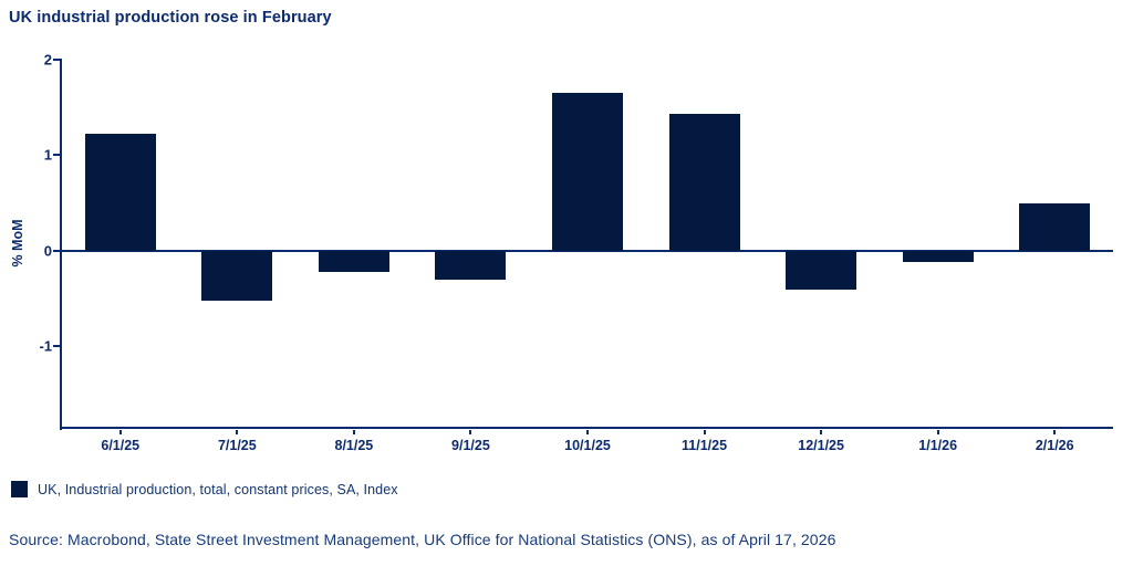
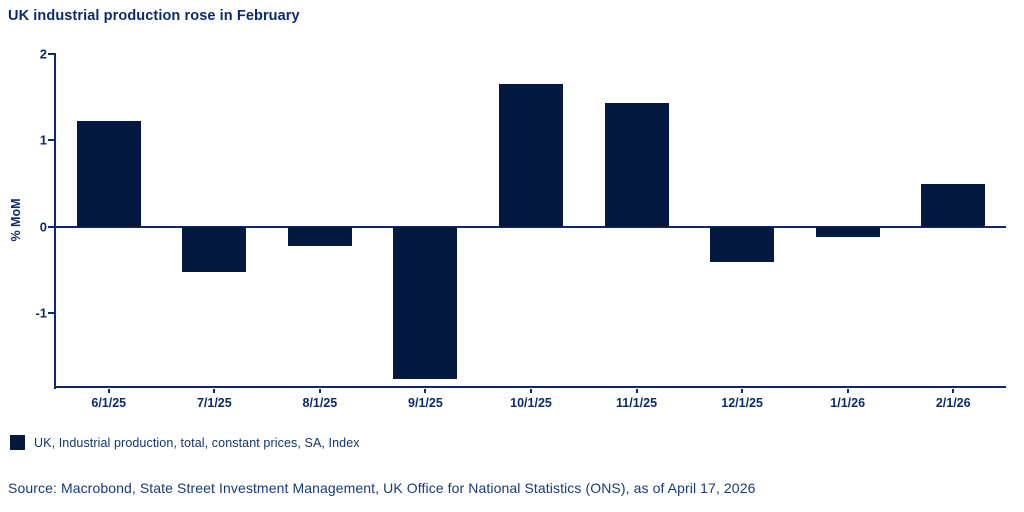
9/1/25: -0.3 -> -1.8
